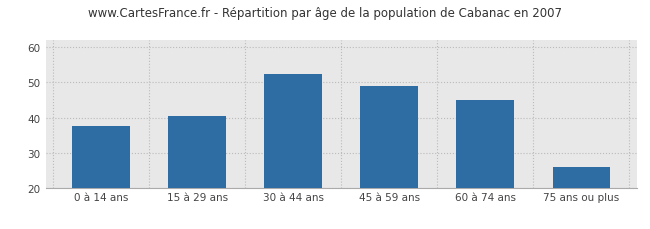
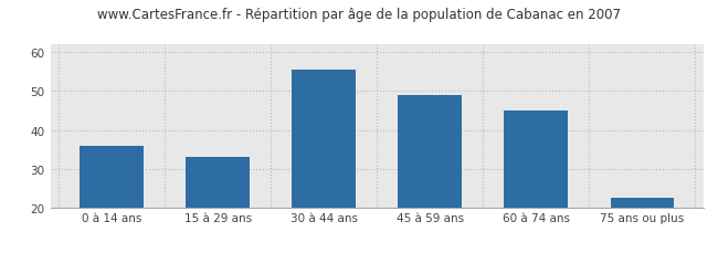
0 à 14 ans: 37.5 -> 36.0
15 à 29 ans: 40.5 -> 33.0
30 à 44 ans: 52.5 -> 55.5
75 ans ou plus: 26.0 -> 22.5
